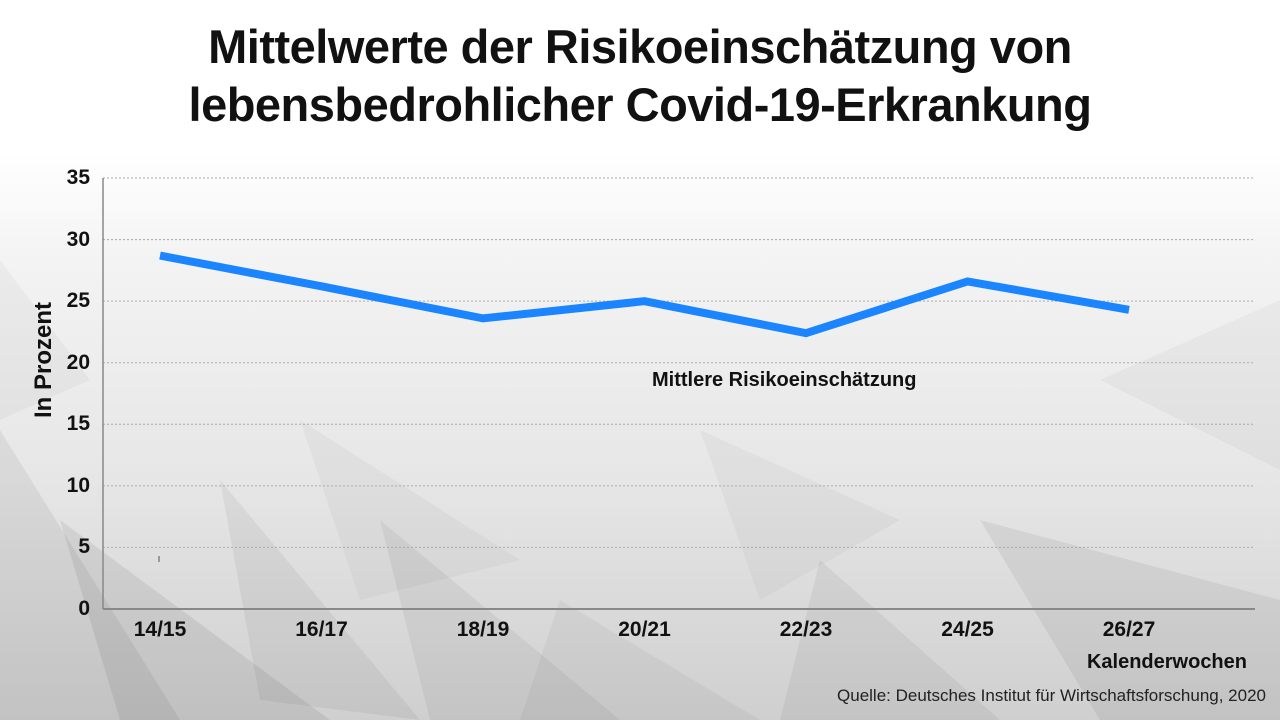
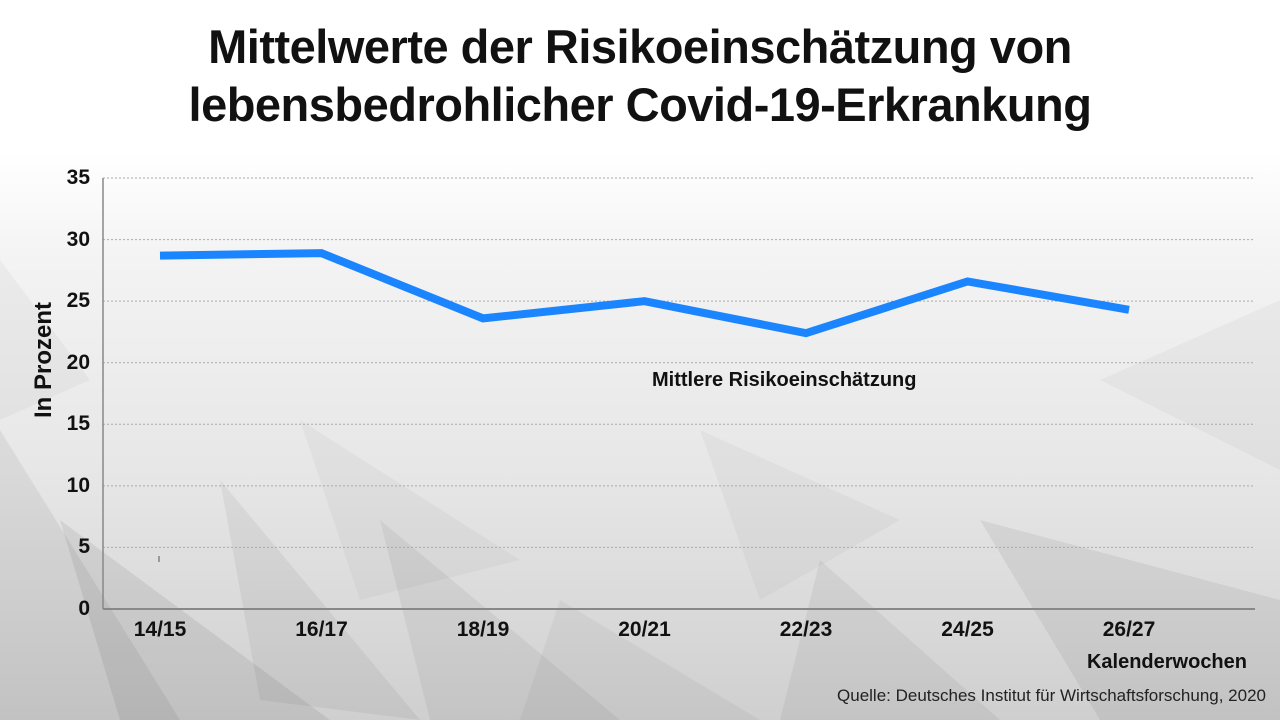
16/17: 26.2 -> 28.9
